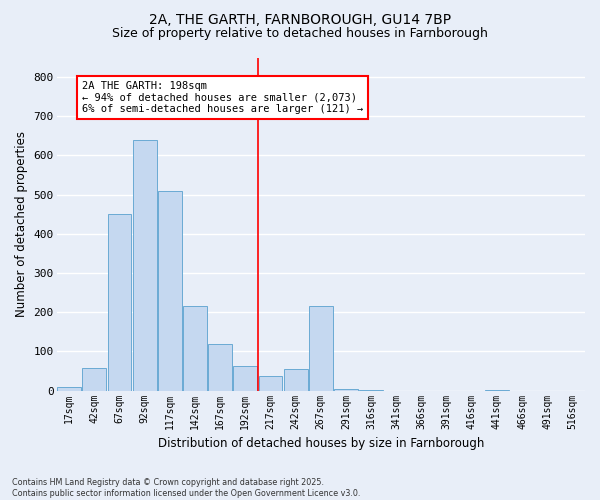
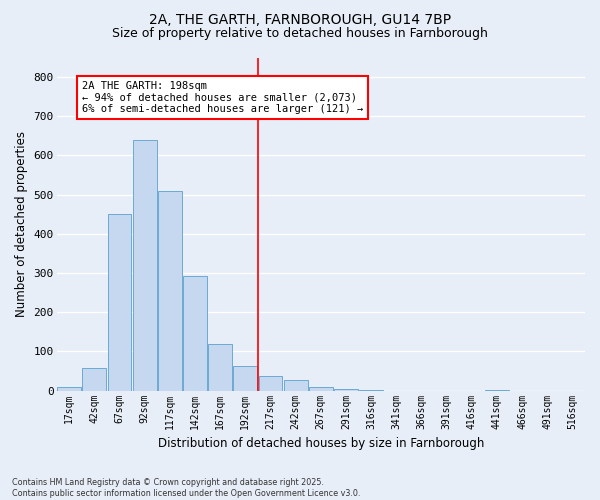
142sqm: 215 -> 293
242sqm: 55 -> 26
267sqm: 215 -> 10
